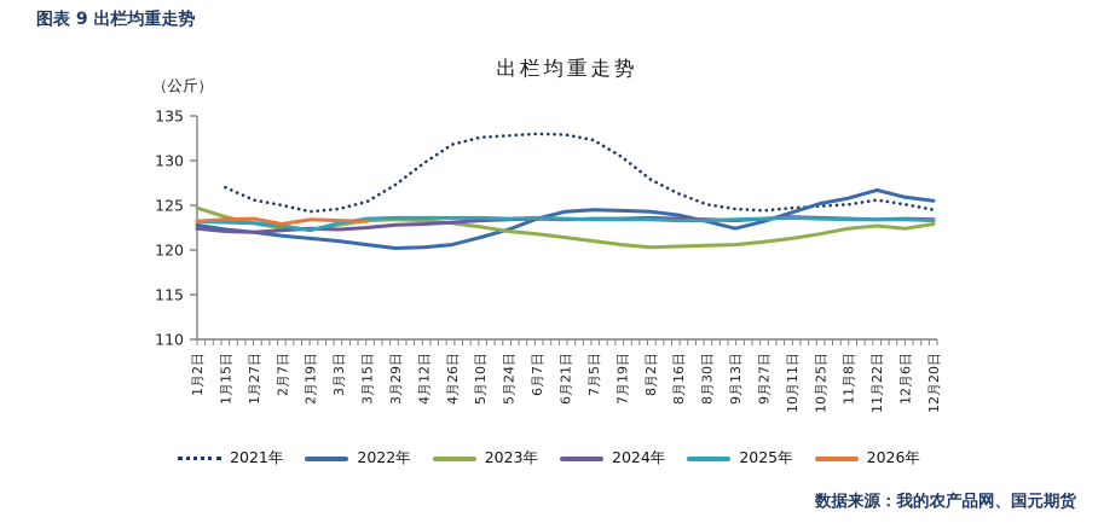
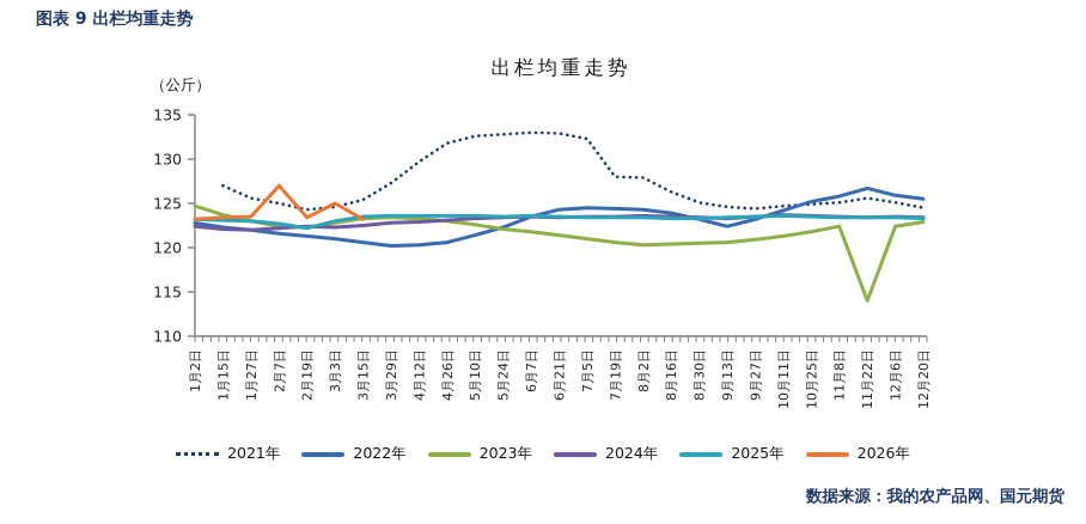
2026年/2月7日: 123 -> 127
2026年/3月3日: 123 -> 125
2021年/7月19日: 130 -> 128
2023年/11月22日: 123 -> 114
